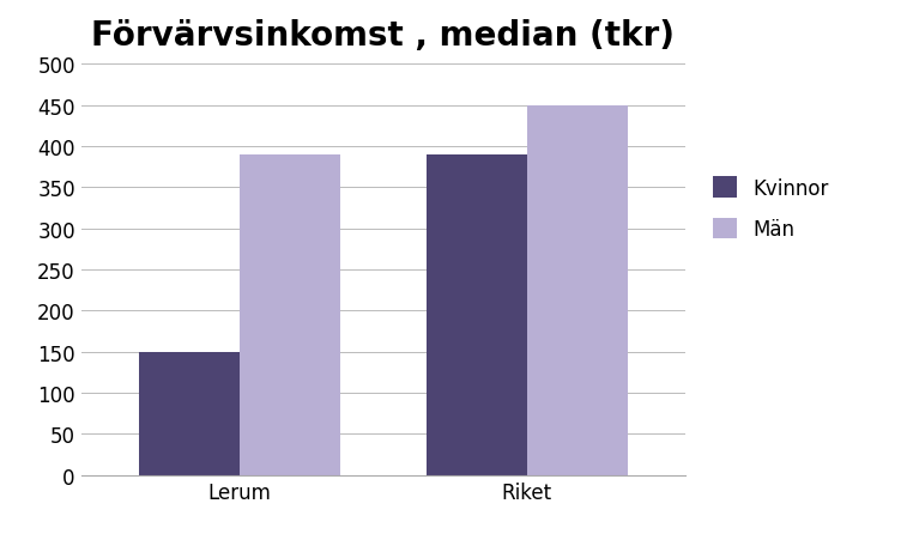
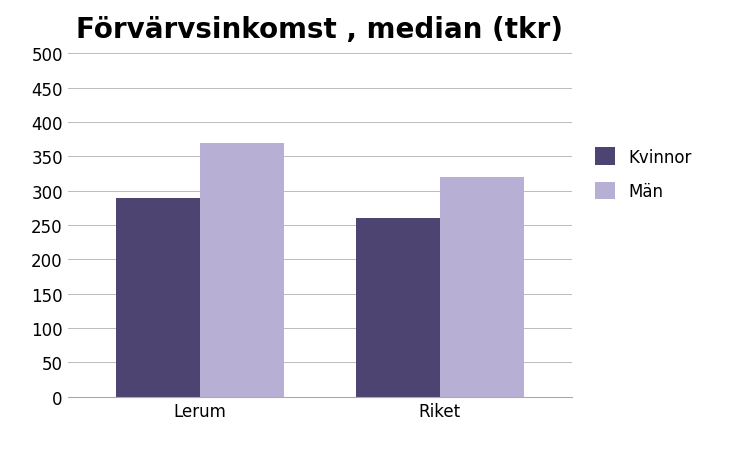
Kvinnor/Lerum: 150 -> 290
Män/Lerum: 390 -> 370
Kvinnor/Riket: 390 -> 260
Män/Riket: 450 -> 320
